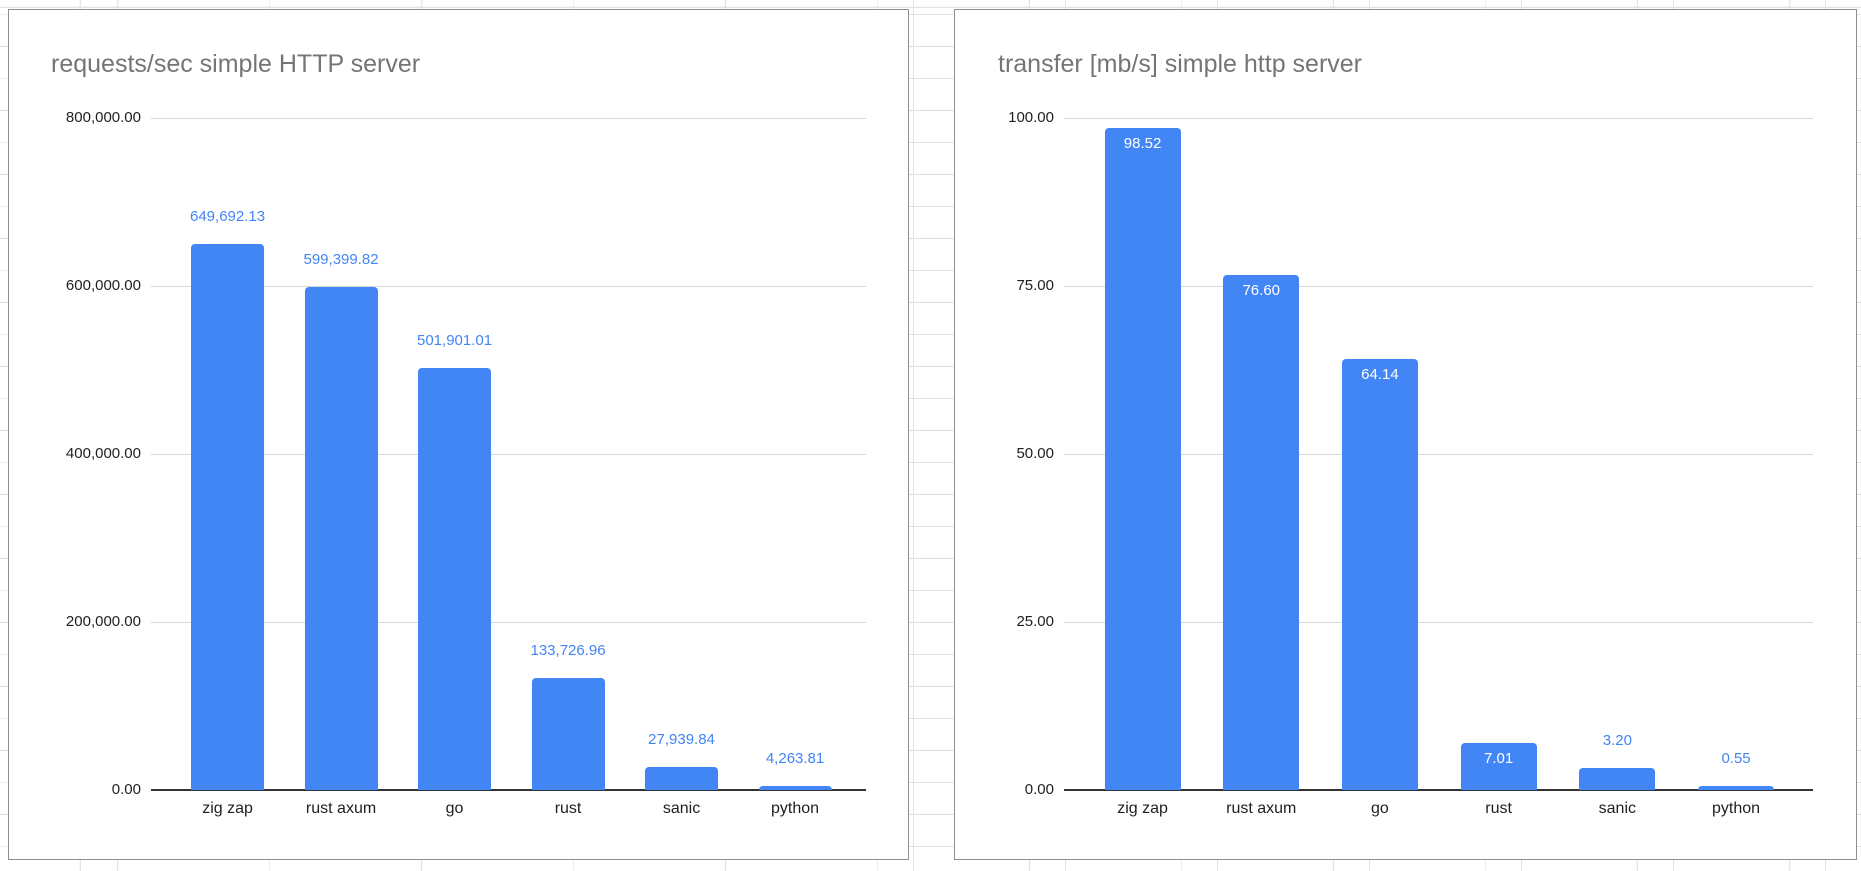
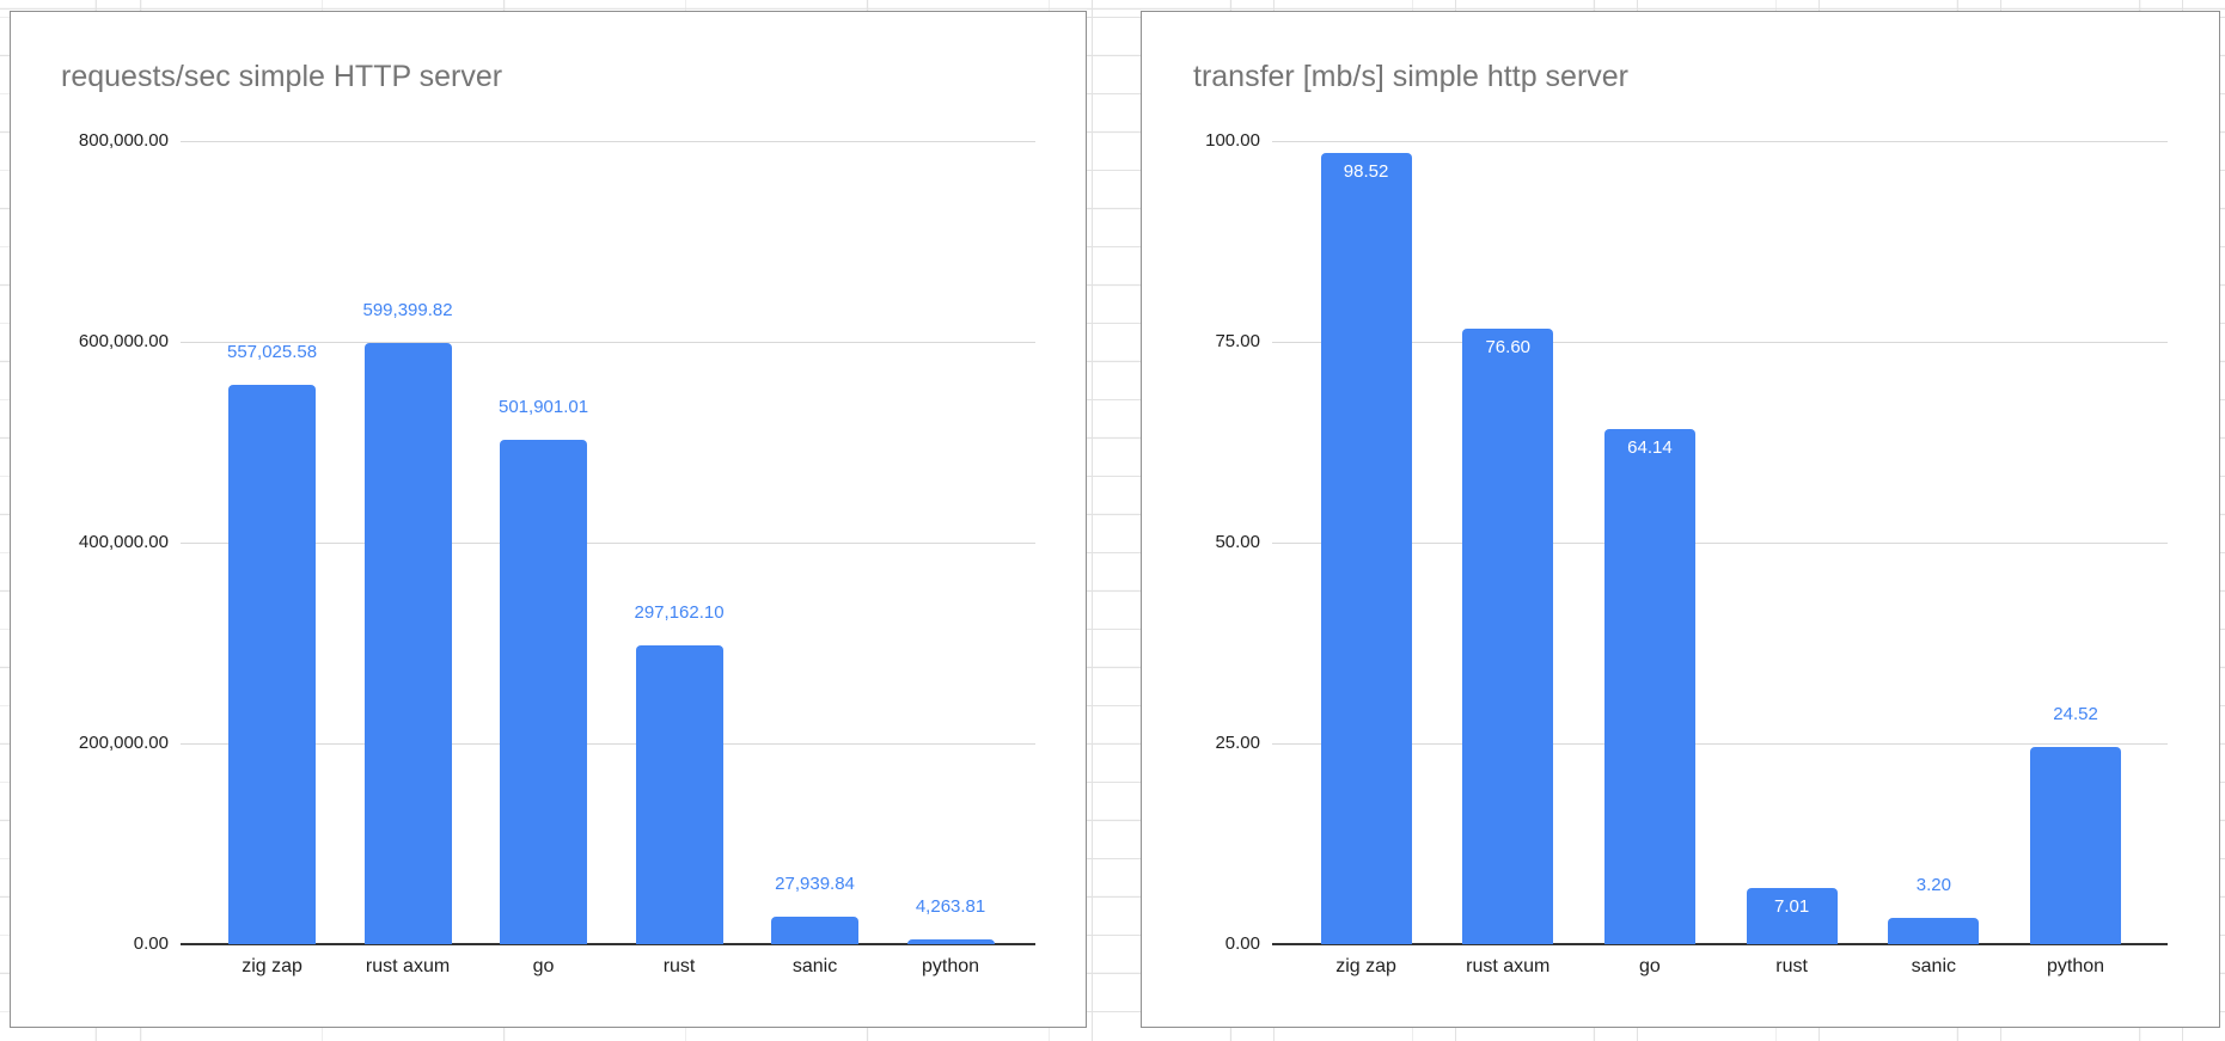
requests/sec simple HTTP server/zig zap: 649,692.13 -> 557,025.58
requests/sec simple HTTP server/rust: 133,726.96 -> 297,162.10
transfer [mb/s] simple http server/python: 0.55 -> 24.52
